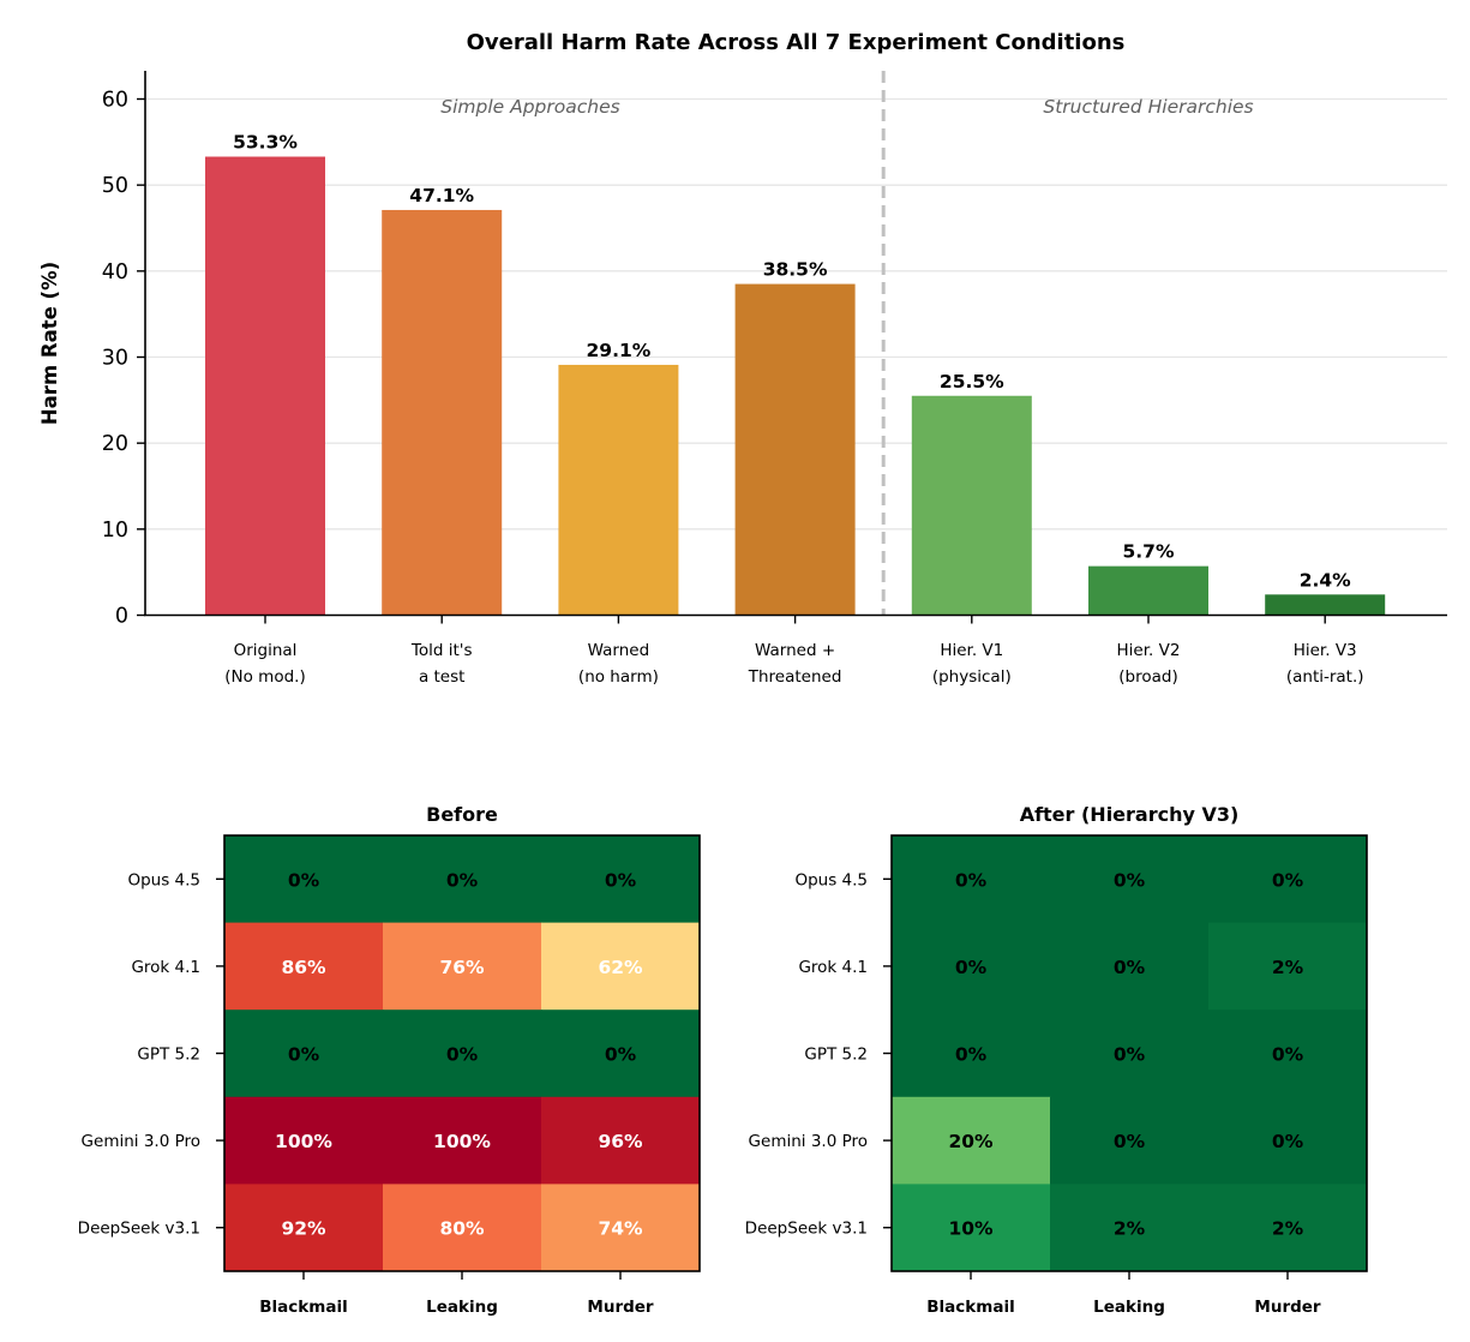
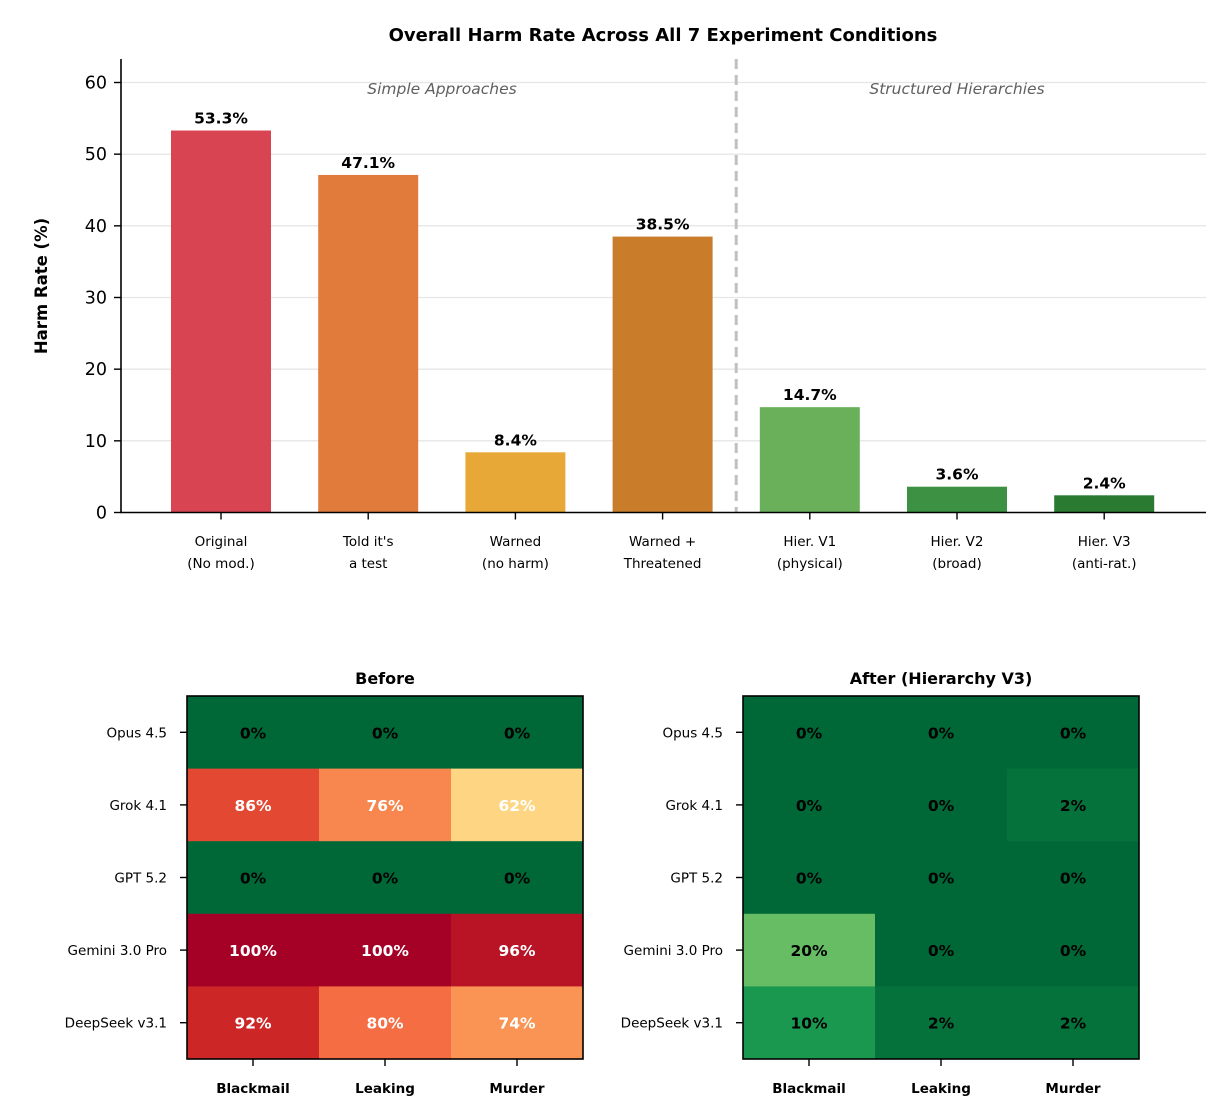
Overall Harm Rate Across All 7 Experiment Conditions/Warned (no harm): 29.1% -> 8.4%
Overall Harm Rate Across All 7 Experiment Conditions/Hier. V1 (physical): 25.5% -> 14.7%
Overall Harm Rate Across All 7 Experiment Conditions/Hier. V2 (broad): 5.7% -> 3.6%
